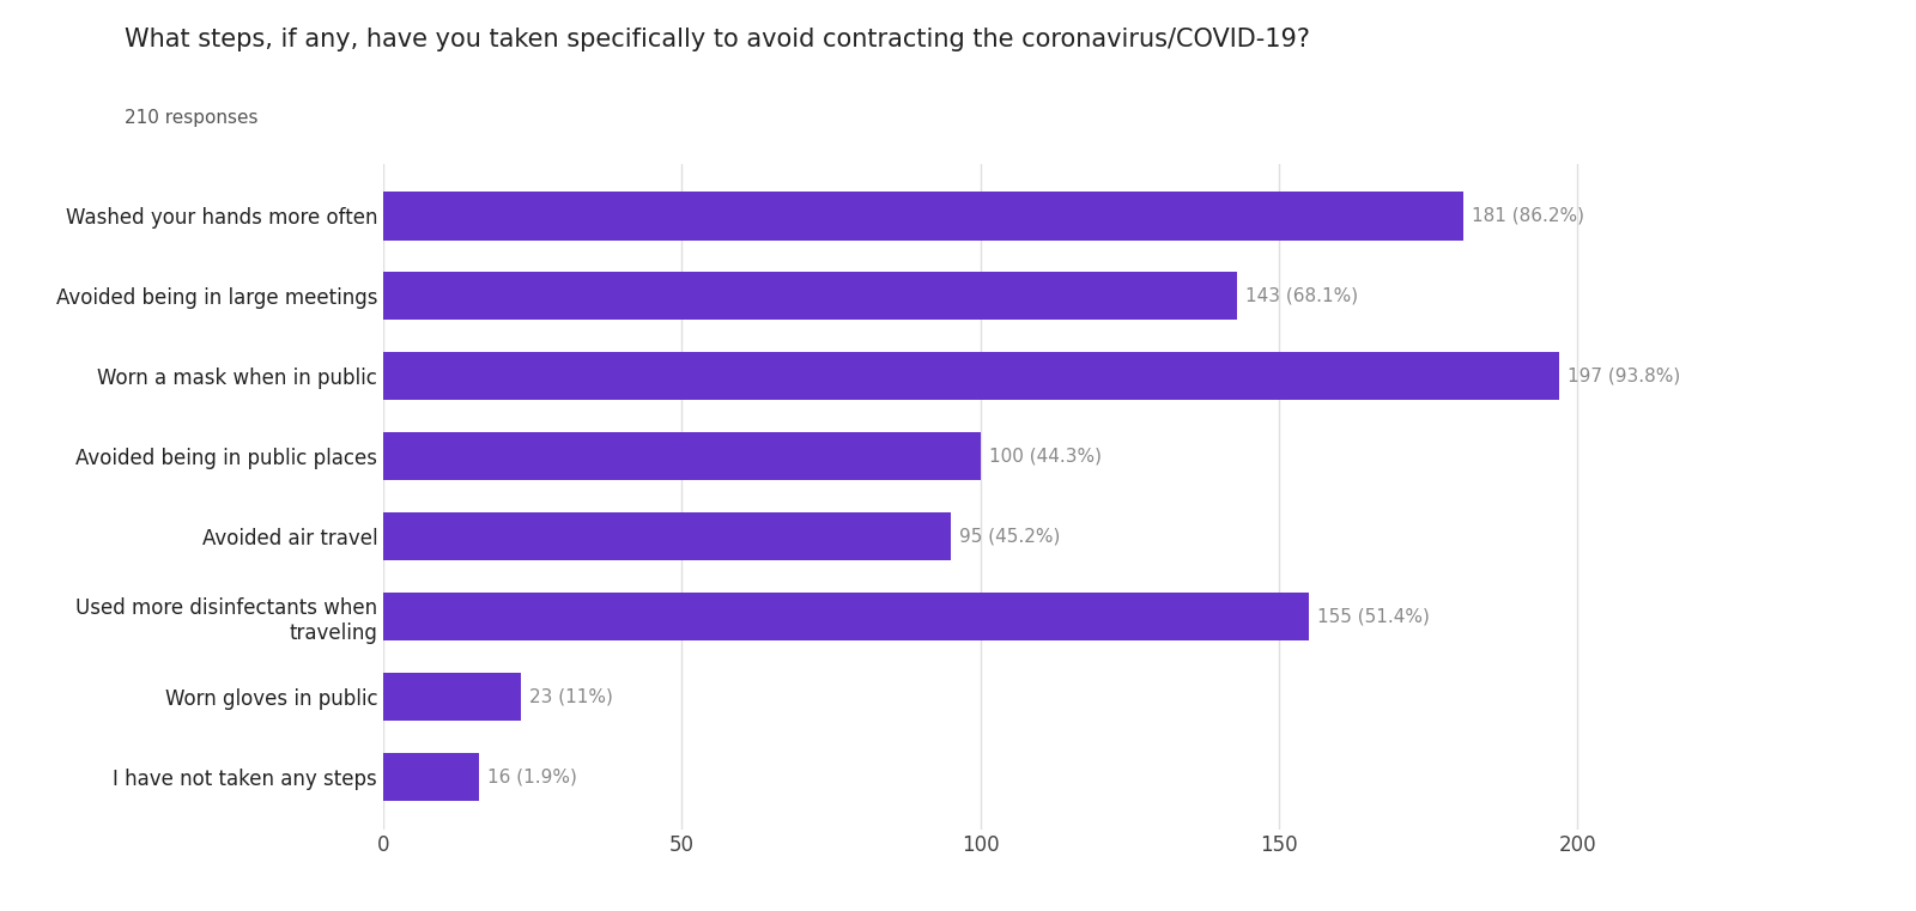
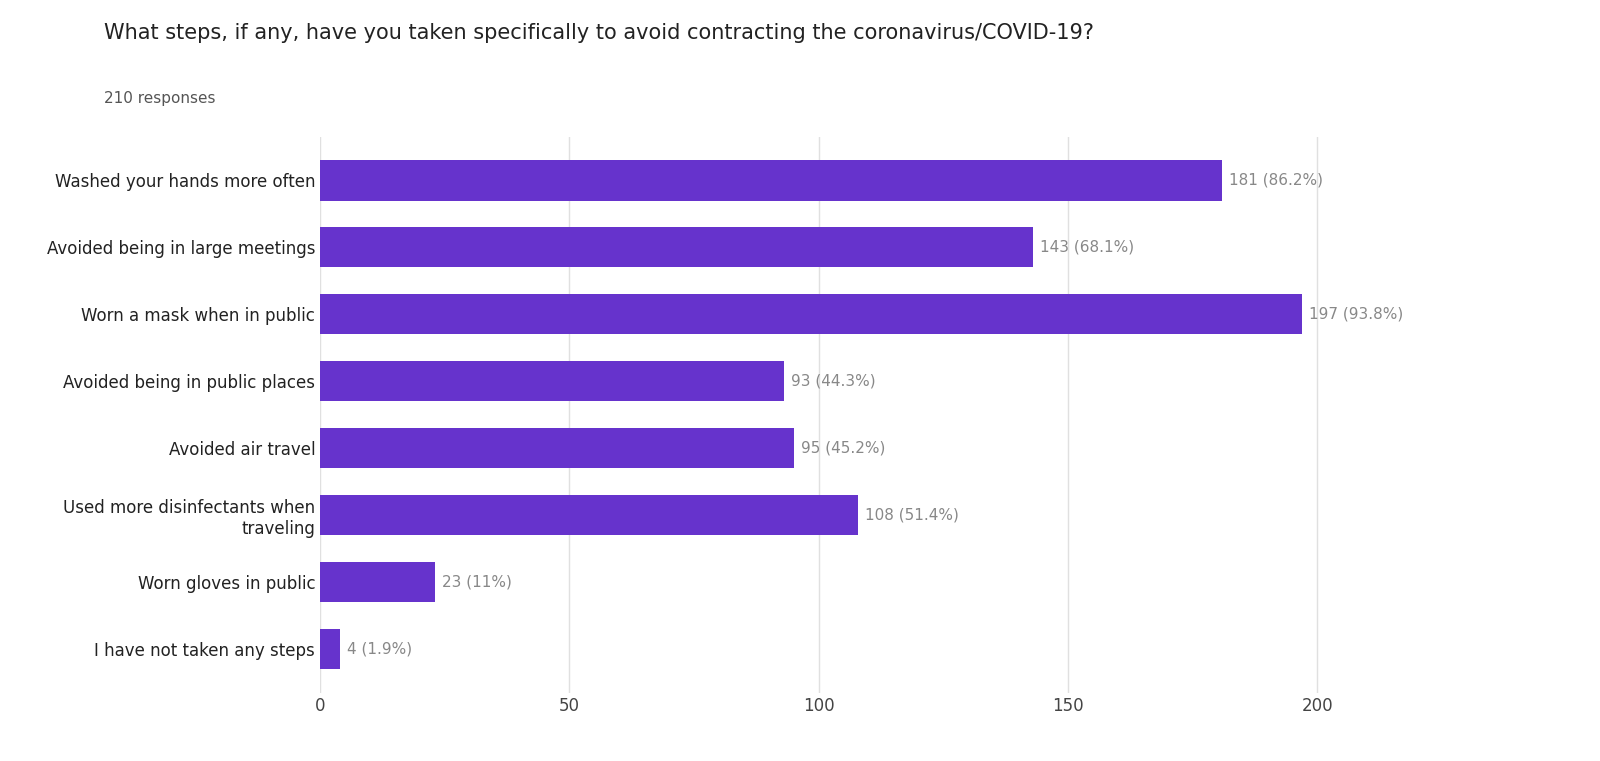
Avoided being in public places: 100 -> 93
Used more disinfectants when traveling: 155 -> 108
I have not taken any steps: 16 -> 4
